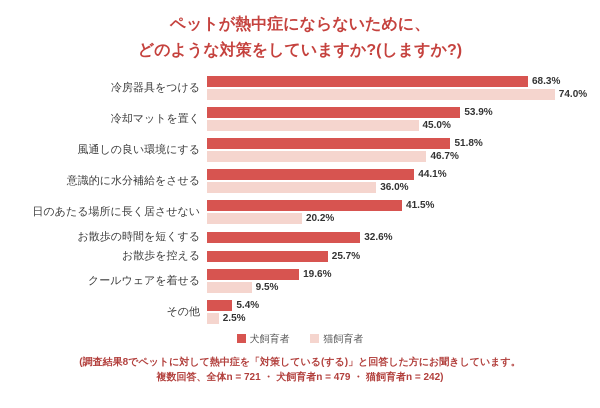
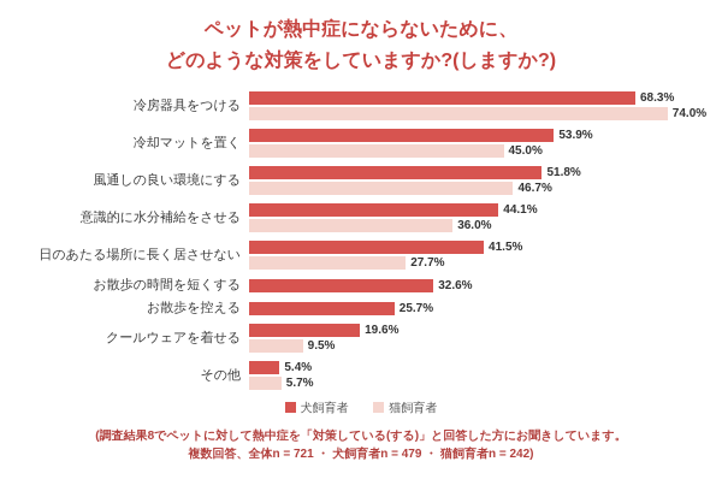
猫飼育者/日のあたる場所に長く居させない: 20.2% -> 27.7%
猫飼育者/その他: 2.5% -> 5.7%
